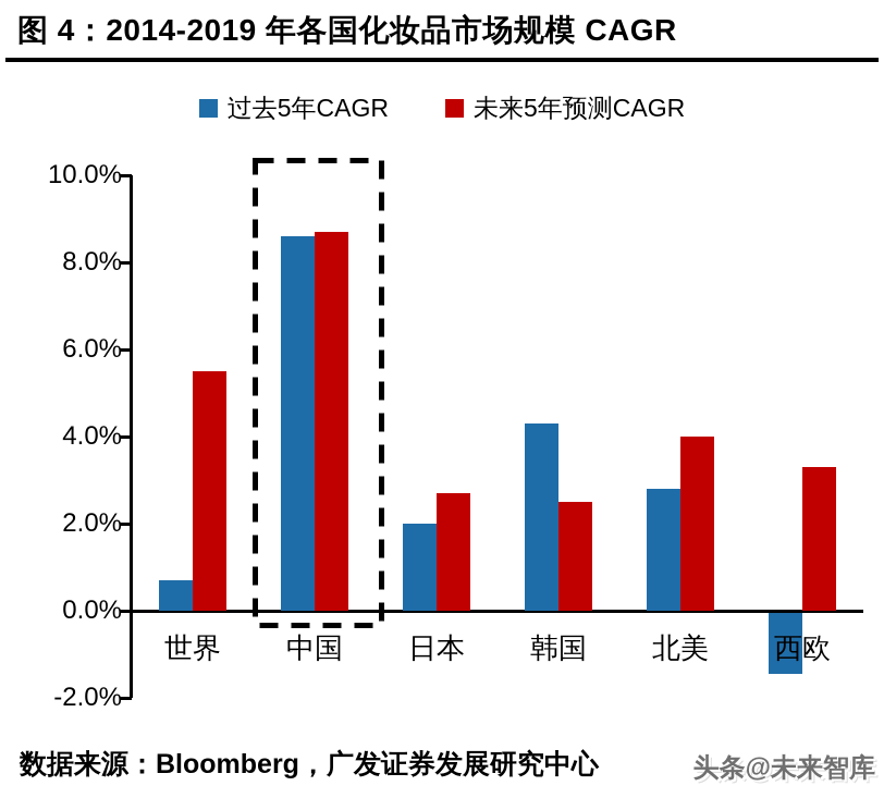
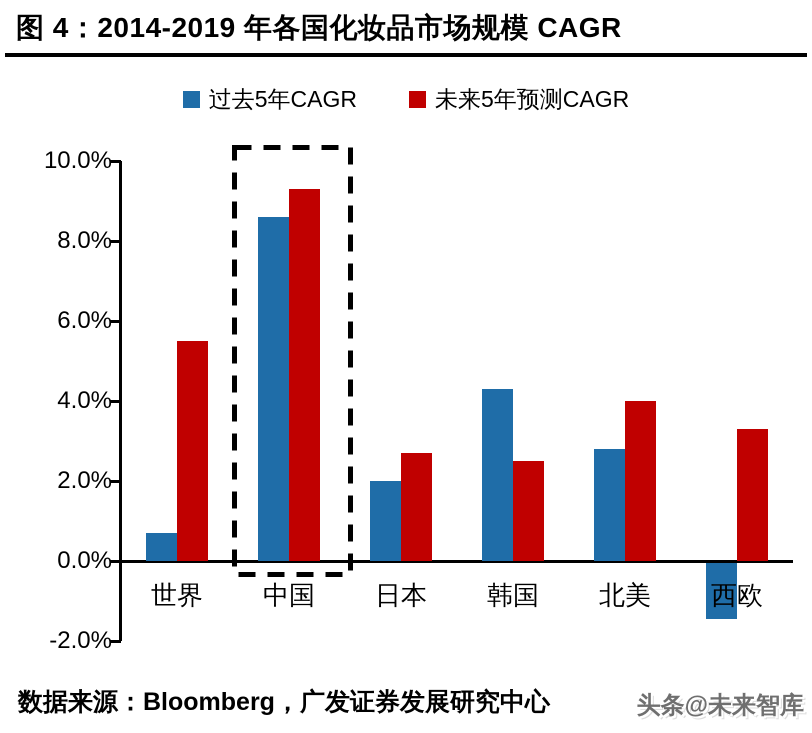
未来5年预测CAGR/中国: 8.7% -> 9.3%
